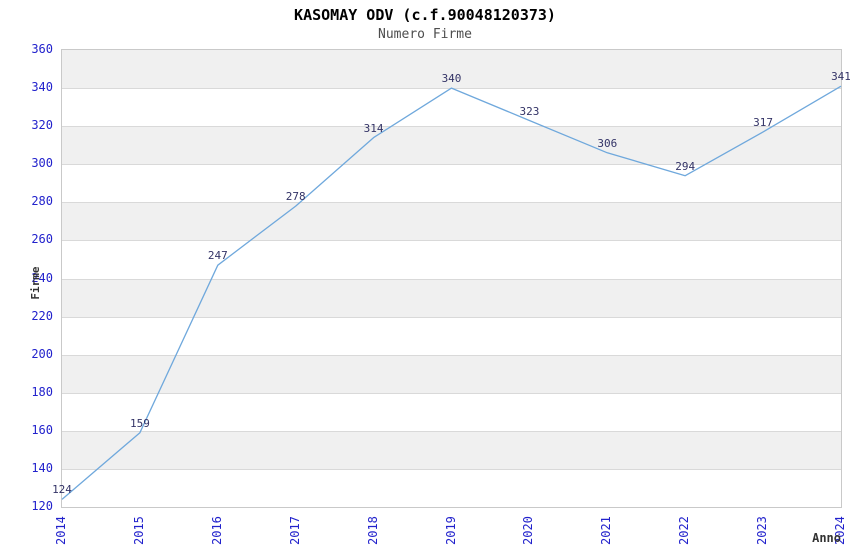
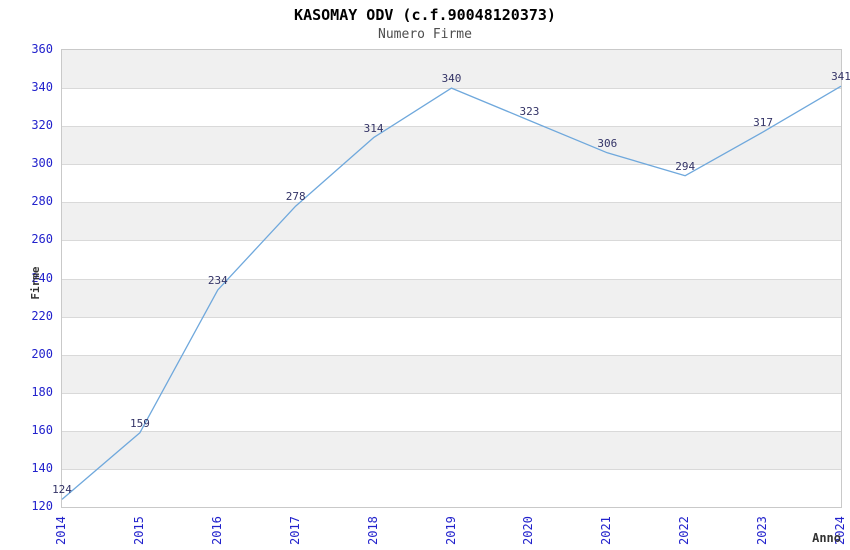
2016: 247 -> 234
